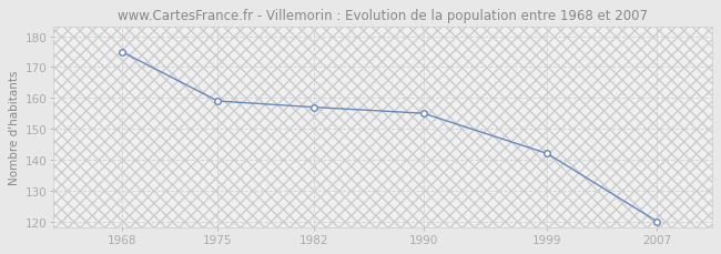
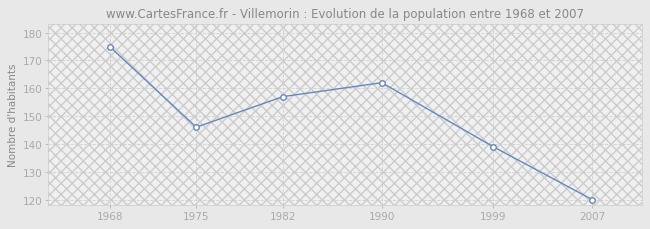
1975: 159 -> 146
1990: 155 -> 162
1999: 142 -> 139
